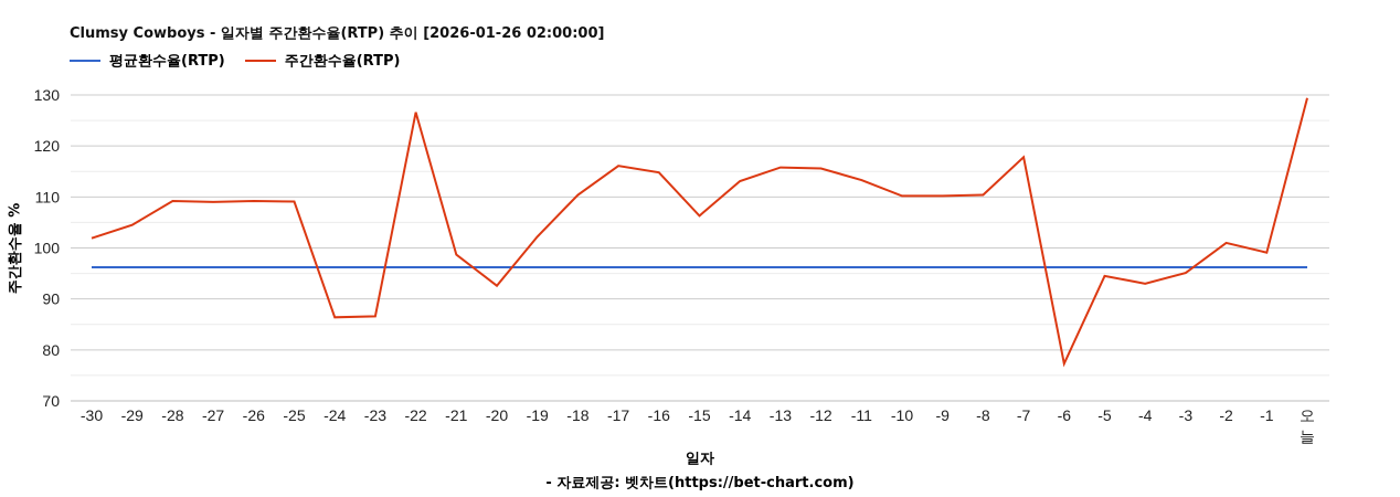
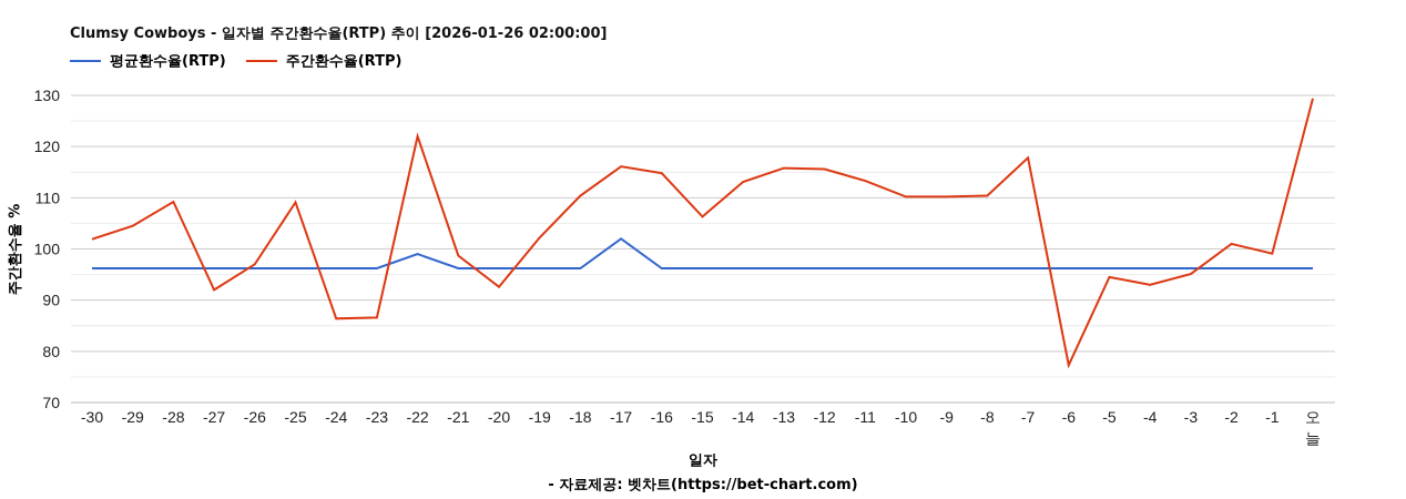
주간환수율(RTP)/-27: 109 -> 92
주간환수율(RTP)/-26: 109 -> 97
평균환수율(RTP)/-22: 96 -> 99
주간환수율(RTP)/-22: 127 -> 122
평균환수율(RTP)/-17: 96 -> 102
